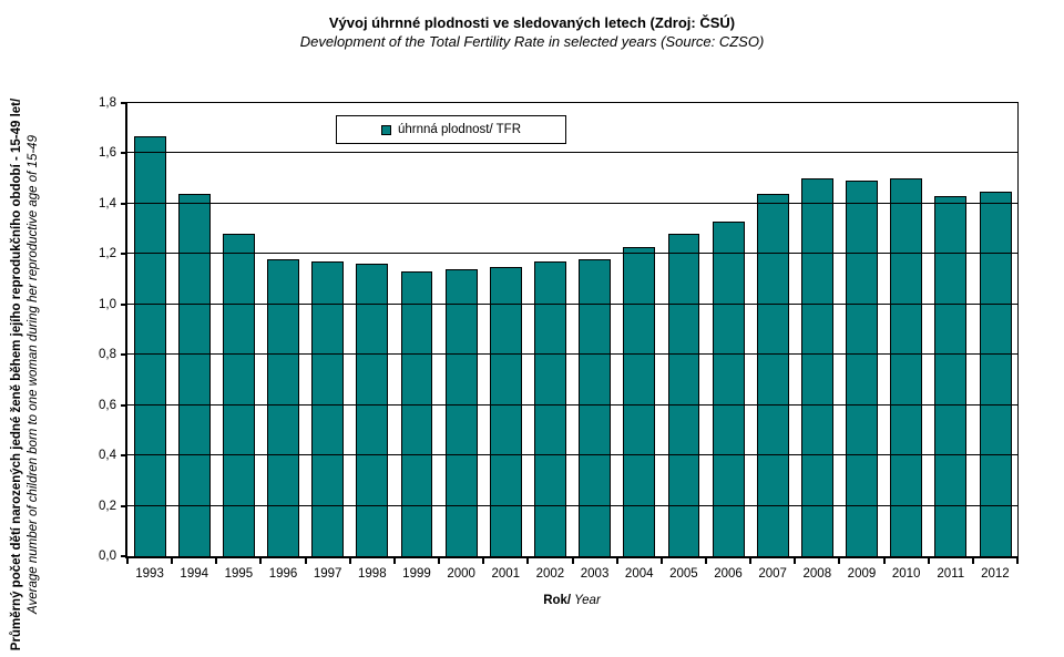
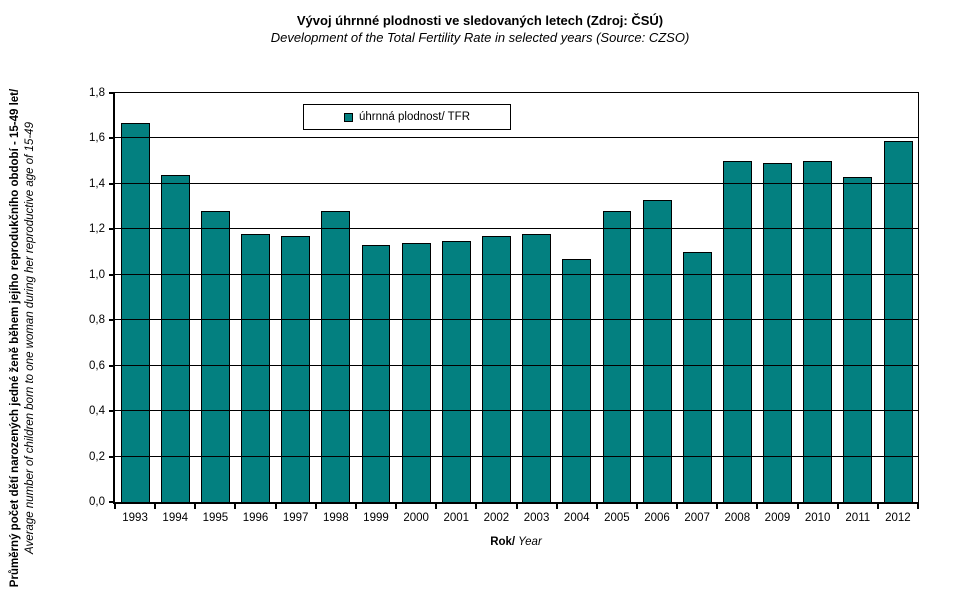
1998: 1,16 -> 1,28
2004: 1,23 -> 1,07
2007: 1,44 -> 1,10
2012: 1,45 -> 1,59
